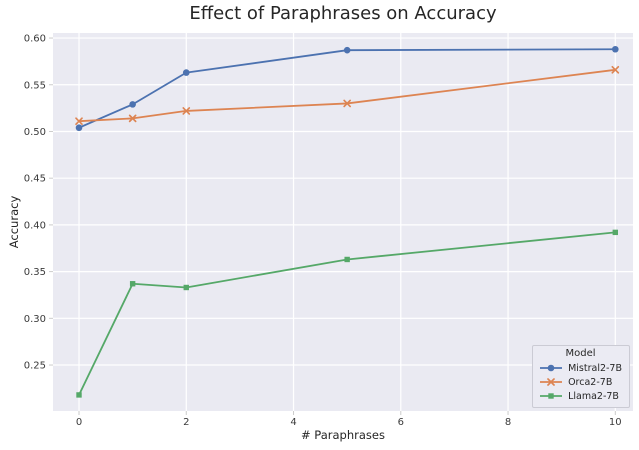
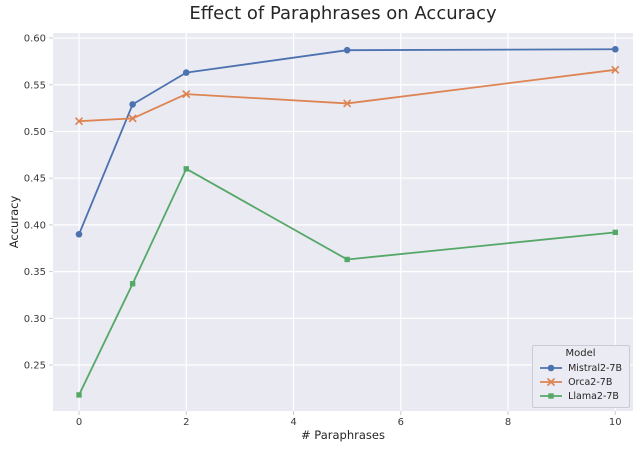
Mistral2-7B/0: 0.50 -> 0.39
Orca2-7B/2: 0.52 -> 0.54
Llama2-7B/2: 0.33 -> 0.46
